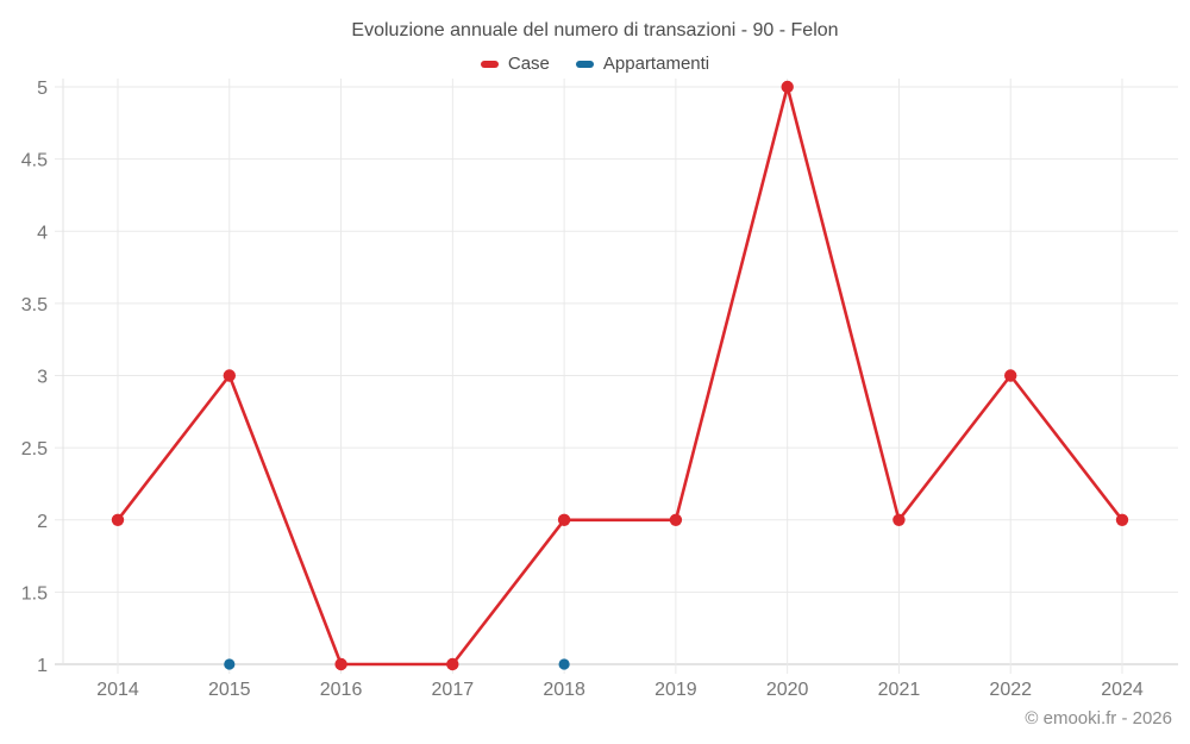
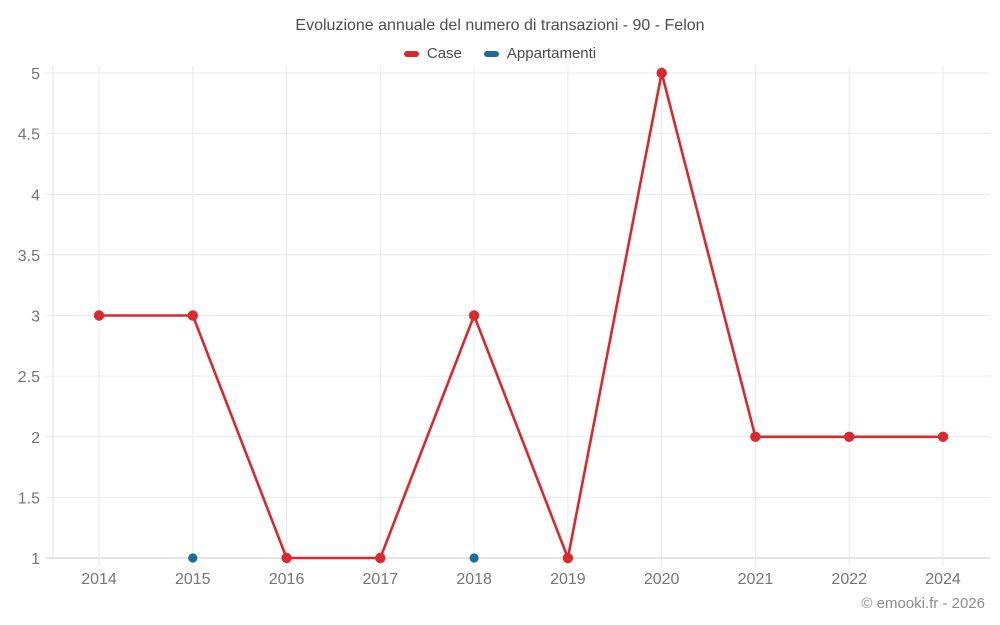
Case/2014: 2 -> 3
Case/2018: 2 -> 3
Case/2019: 2 -> 1
Case/2022: 3 -> 2
